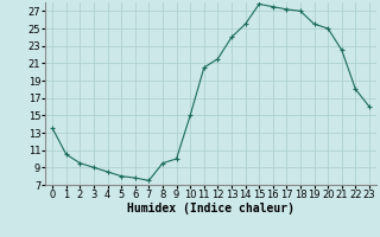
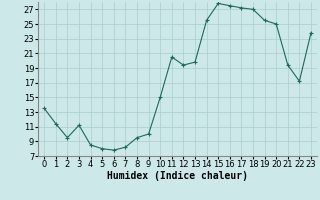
1: 10.5 -> 11.4
3: 9.0 -> 11.2
7: 7.5 -> 8.2
12: 21.5 -> 19.4
13: 24.0 -> 19.8
21: 22.5 -> 19.4
22: 18.0 -> 17.2
23: 16.0 -> 23.8
